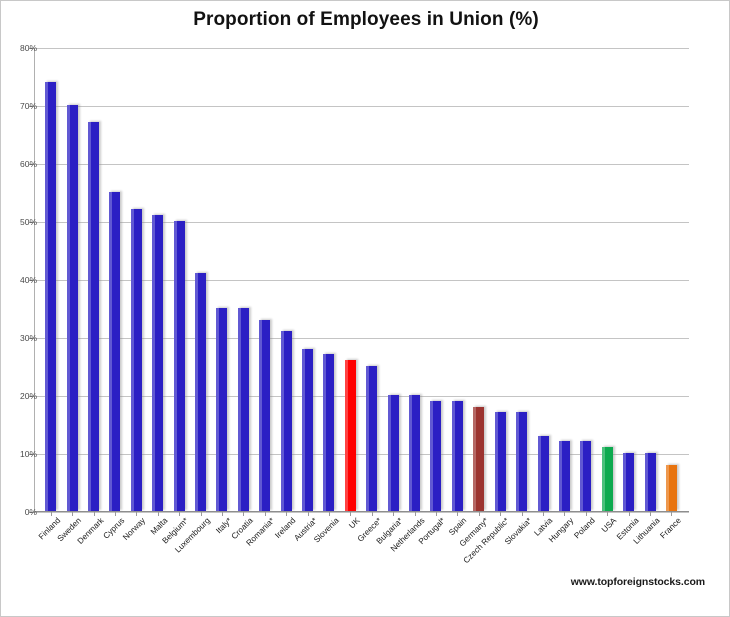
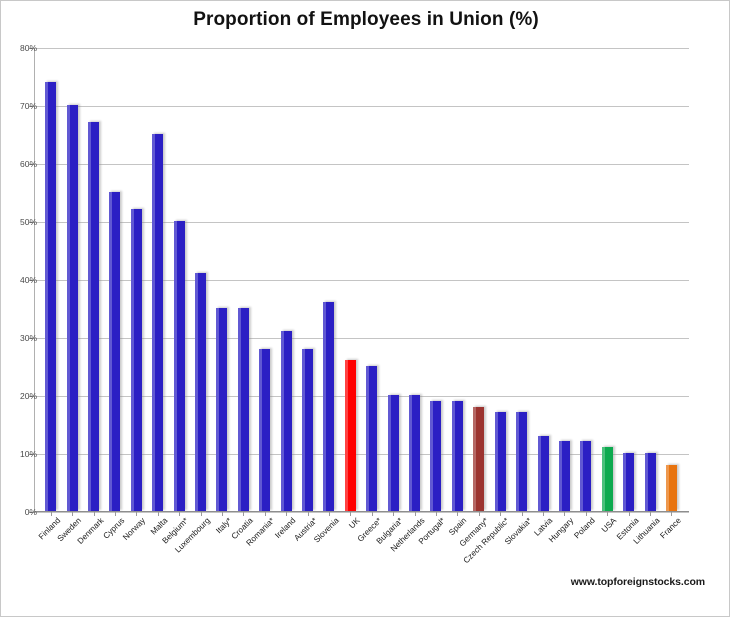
Malta: 51% -> 65%
Romania*: 33% -> 28%
Slovenia: 27% -> 36%
